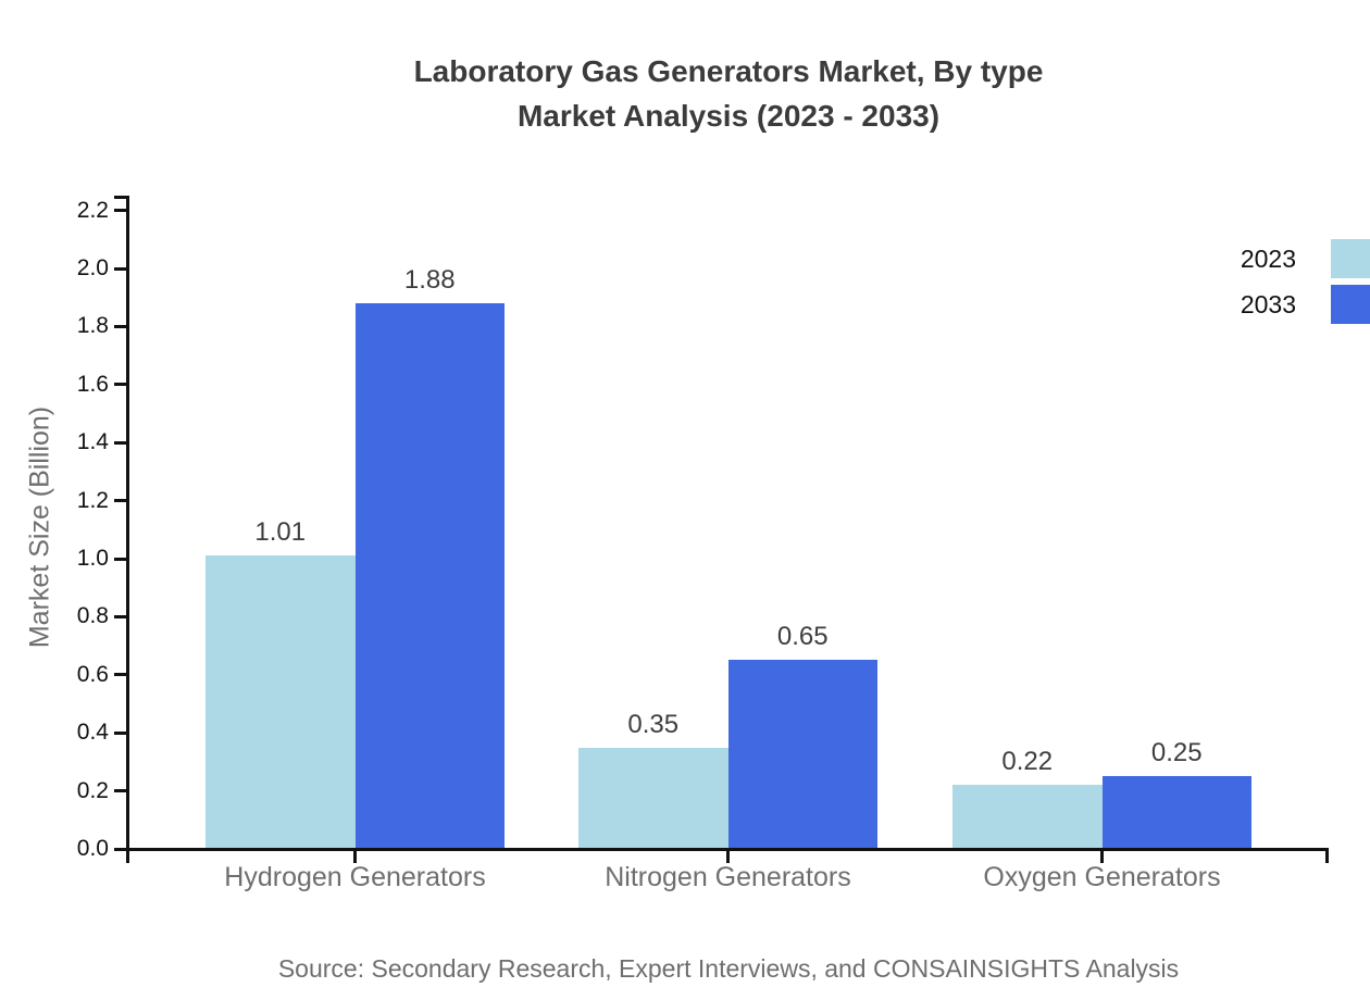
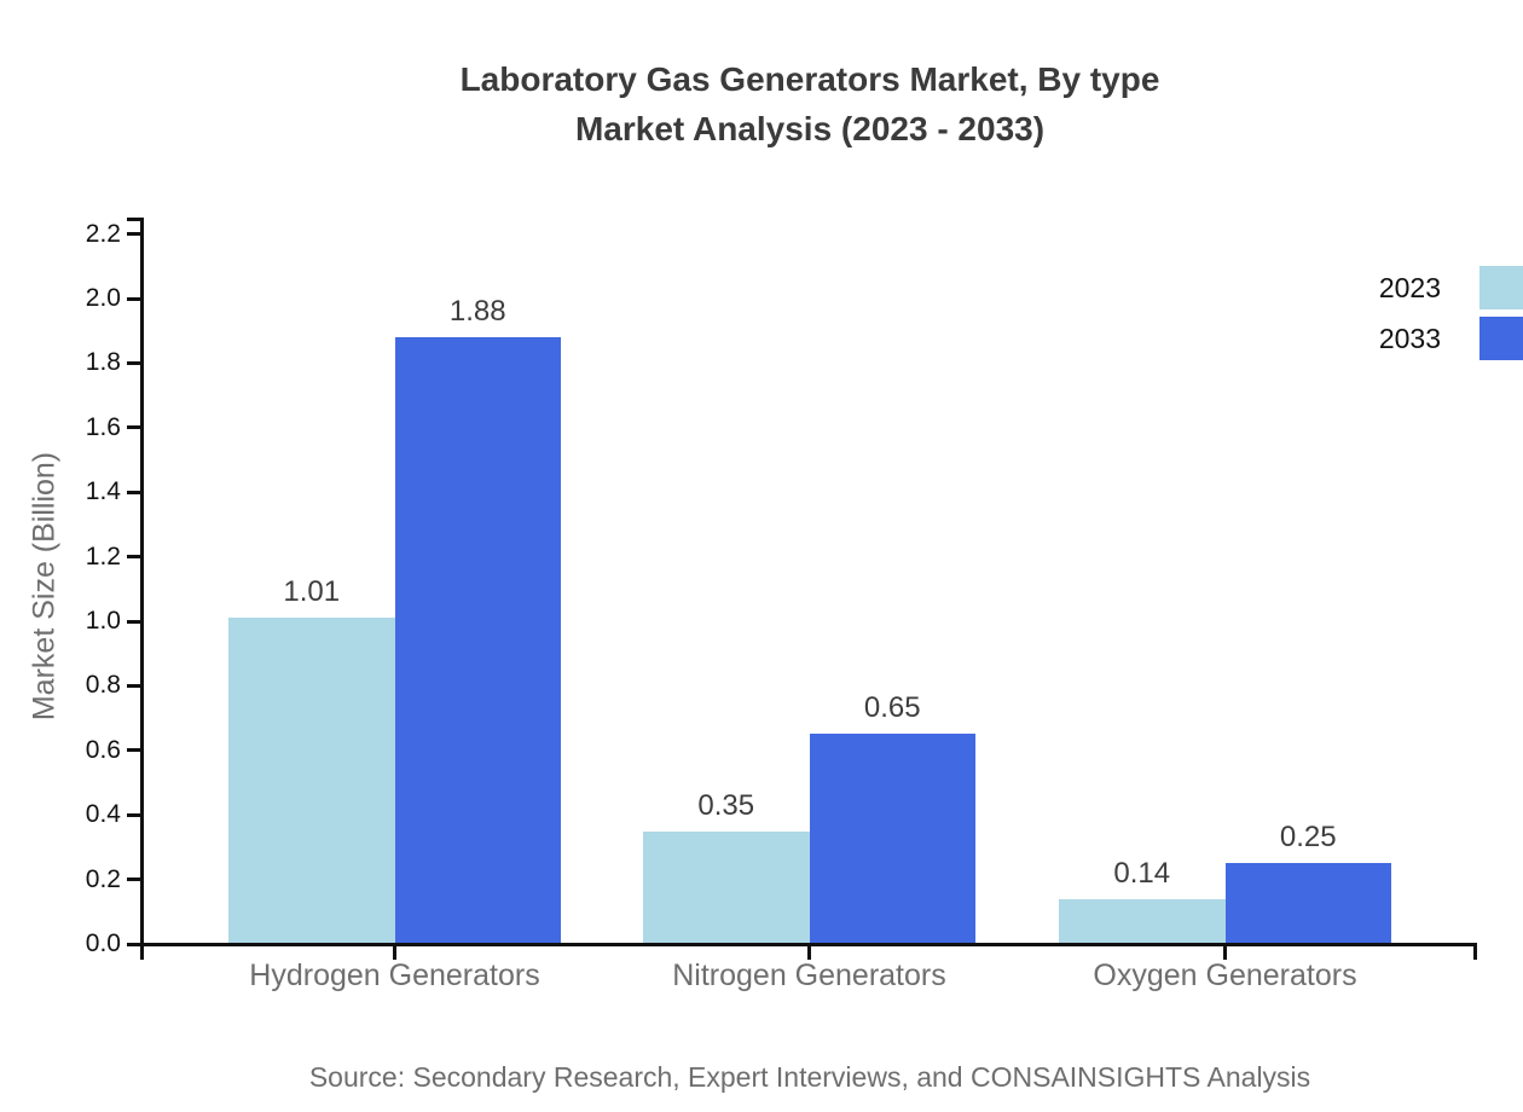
2023/Oxygen Generators: 0.22 -> 0.14
